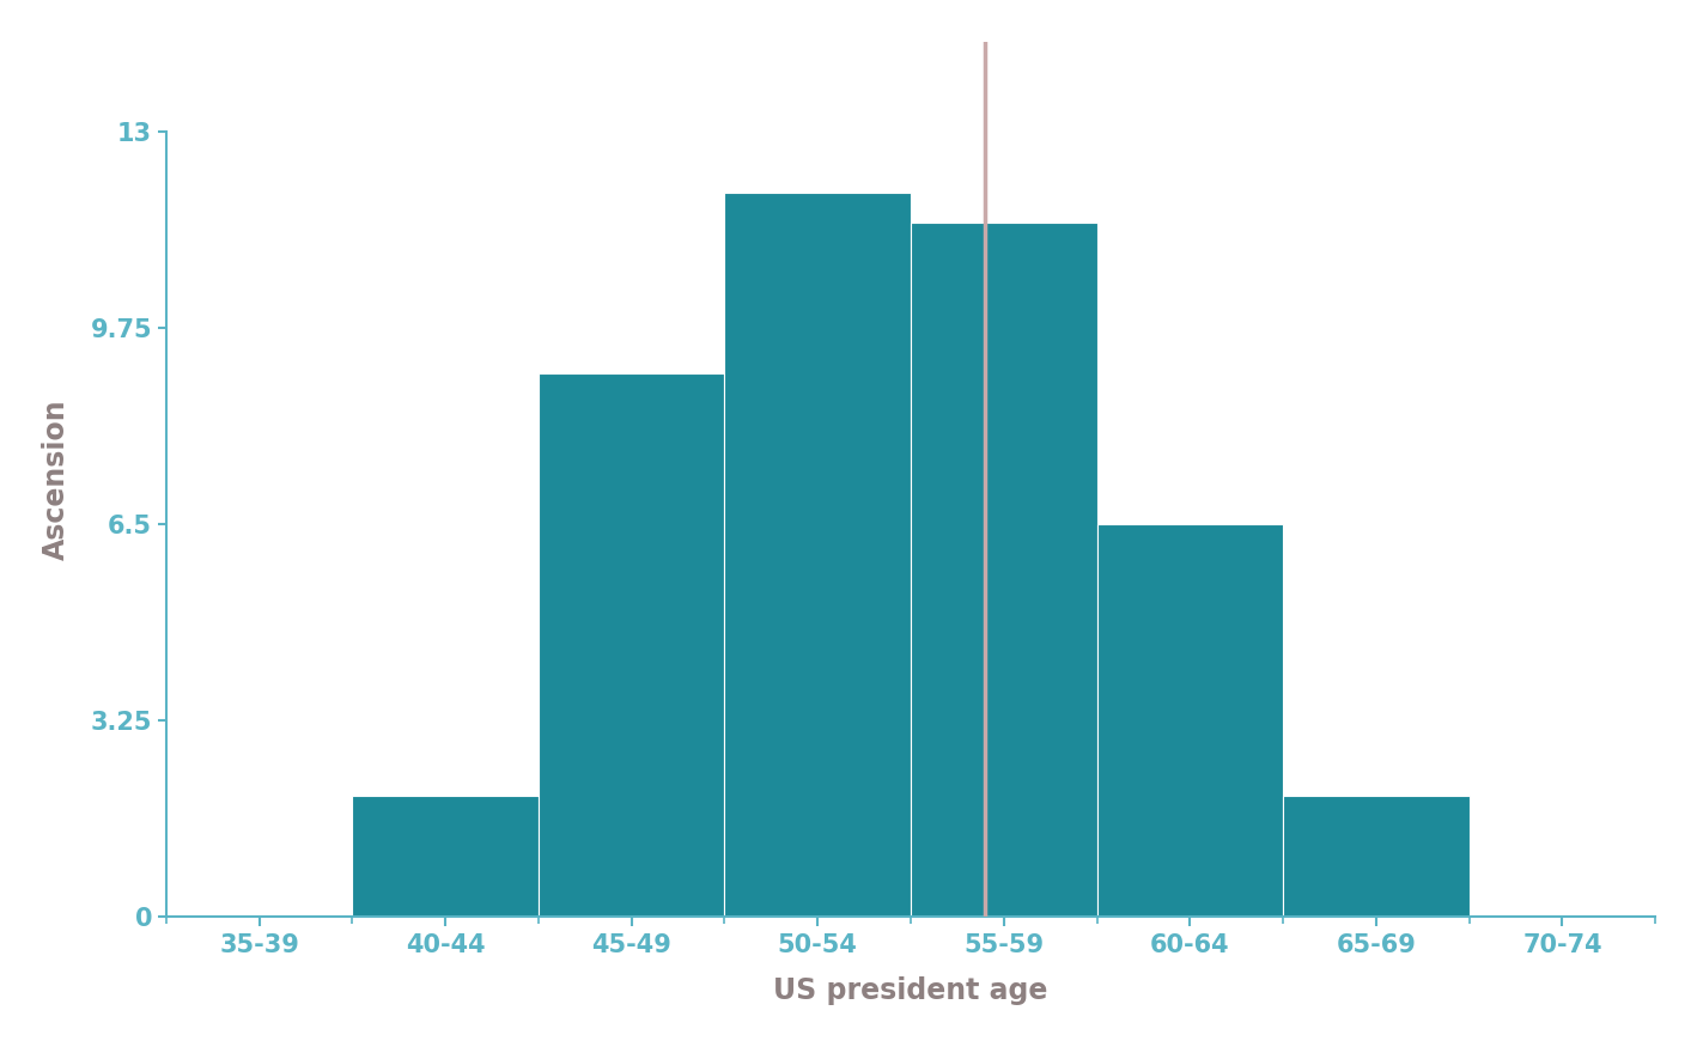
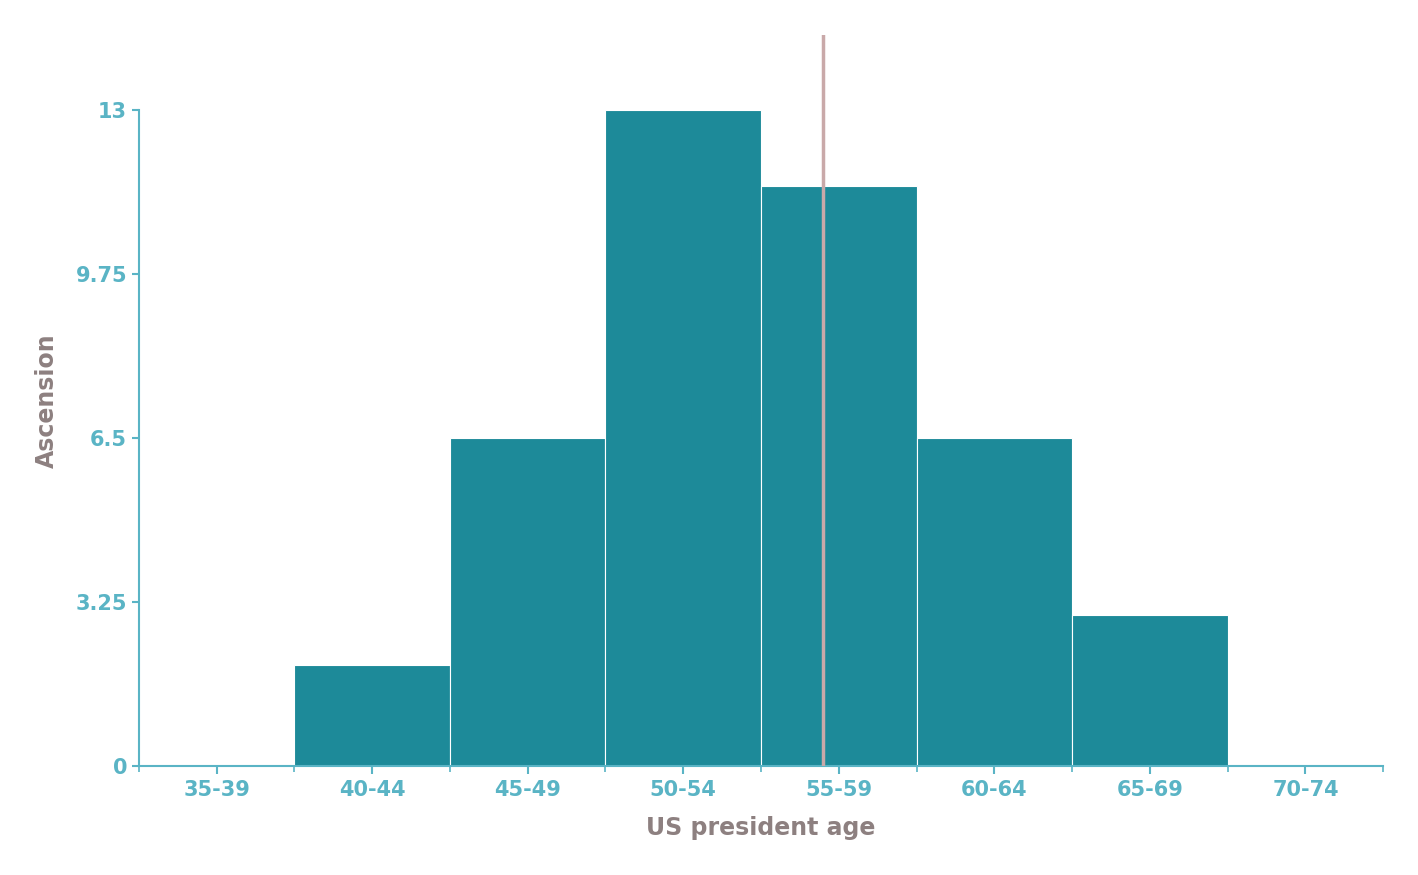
45-49: 9.0 -> 6.5
50-54: 12.0 -> 13.0
65-69: 2.0 -> 3.0
